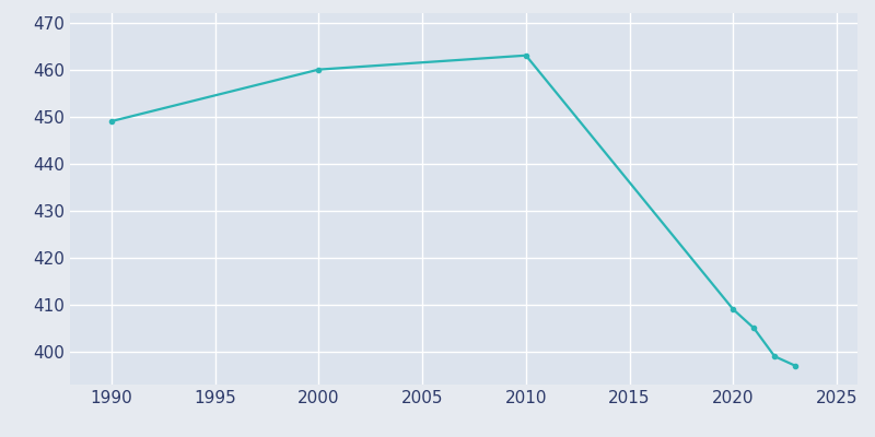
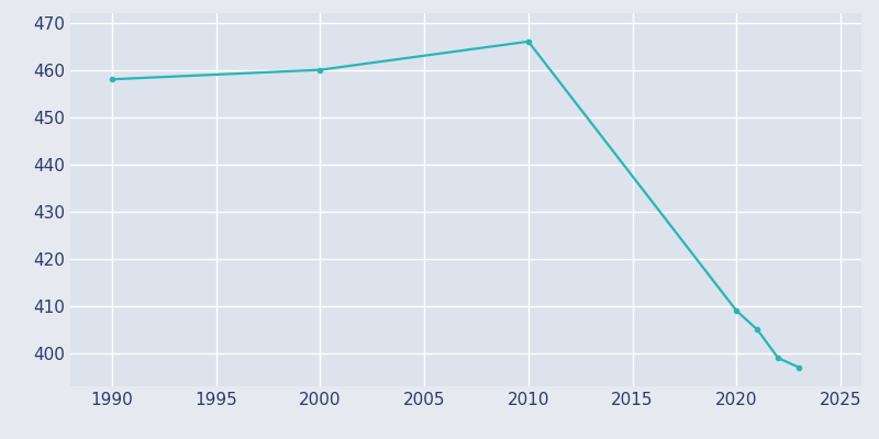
1990: 449 -> 458
2010: 463 -> 466
